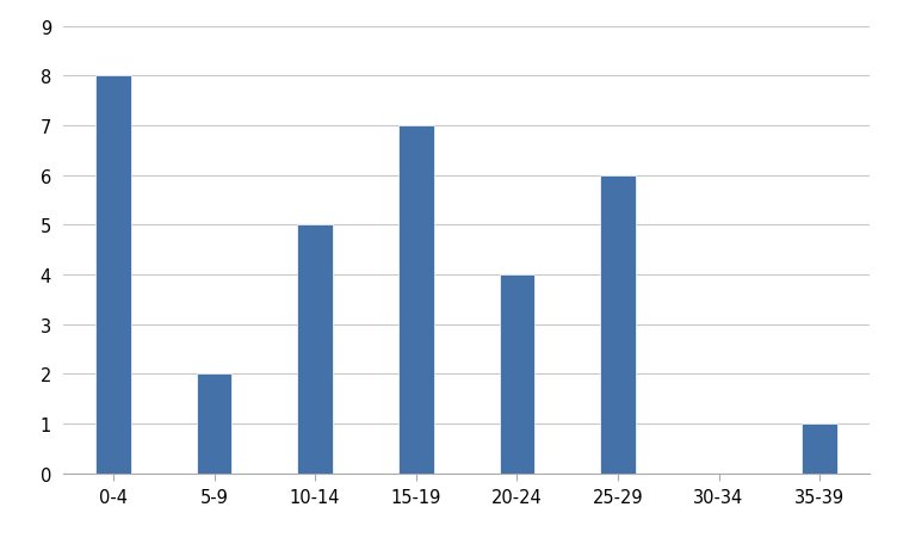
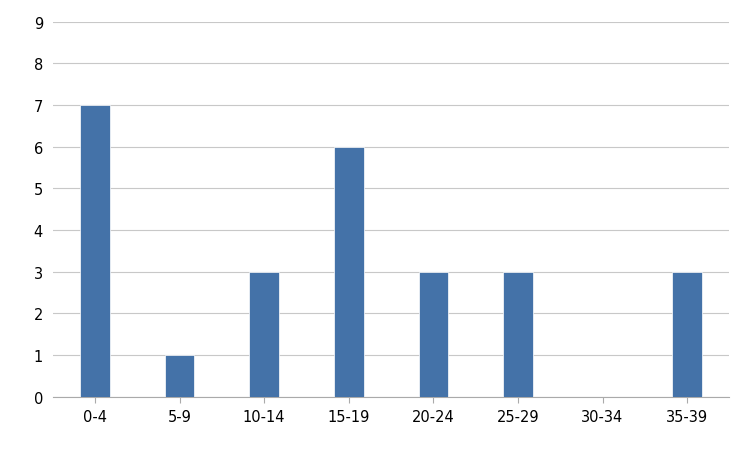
0-4: 8 -> 7
5-9: 2 -> 1
10-14: 5 -> 3
15-19: 7 -> 6
20-24: 4 -> 3
25-29: 6 -> 3
35-39: 1 -> 3
